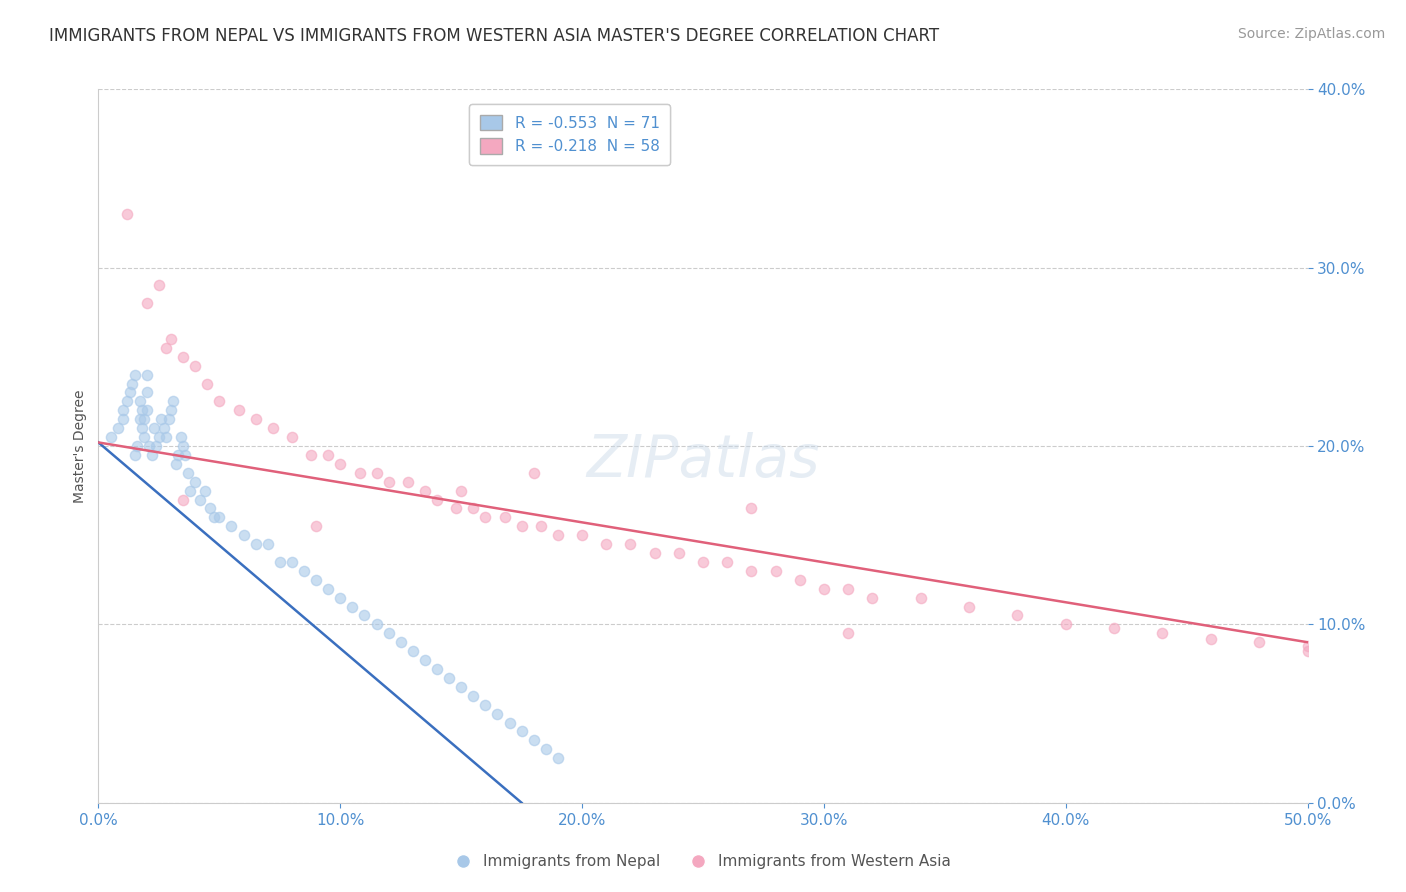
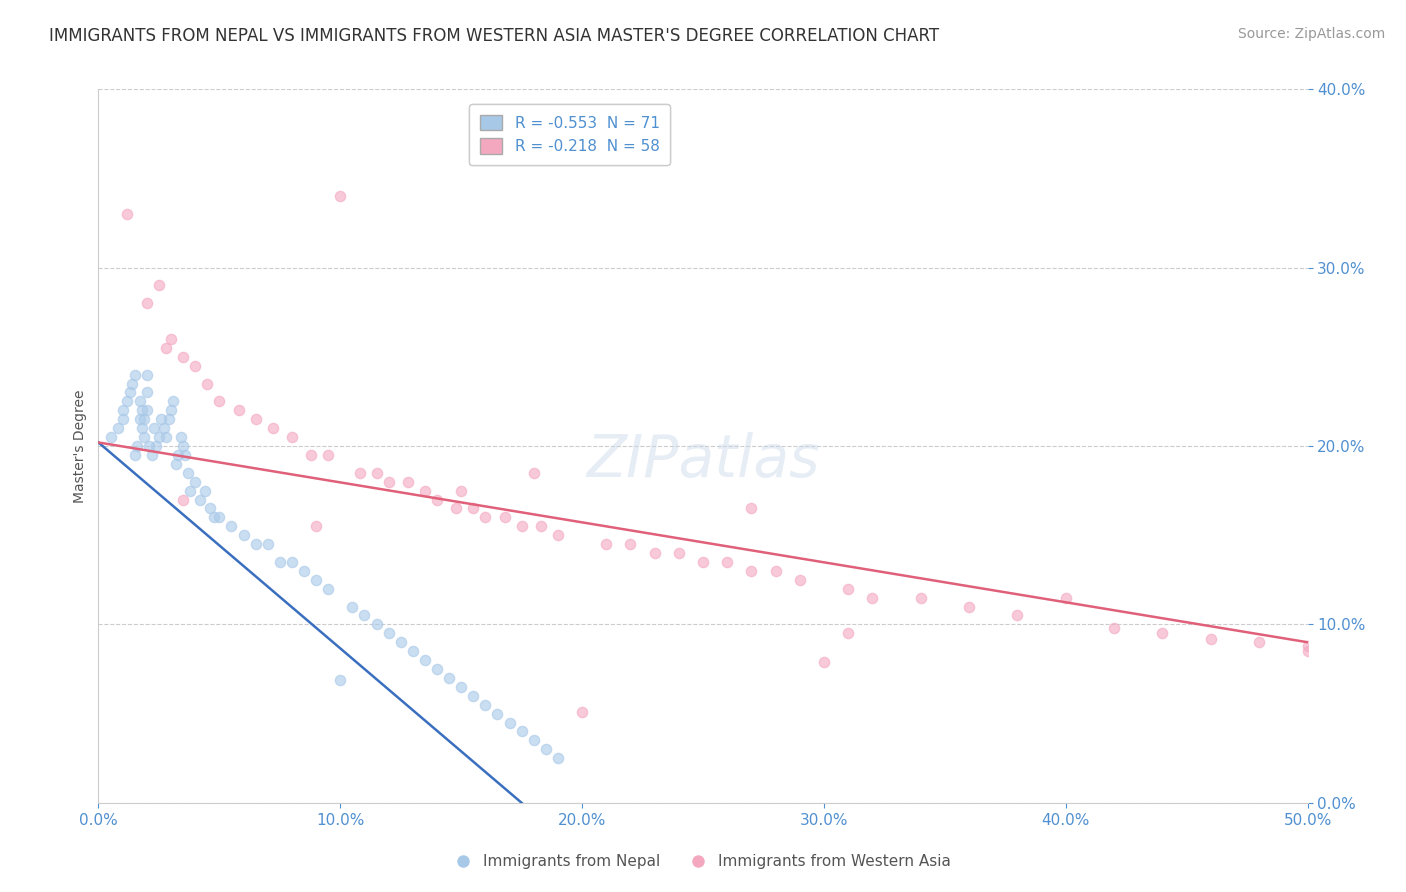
Immigrants from Nepal/10.0%: 11.5% -> 6.9%
Immigrants from Western Asia/10.0%: 19.0% -> 34.0%
Immigrants from Western Asia/20.0%: 15.0% -> 5.1%
Immigrants from Western Asia/30.0%: 12.0% -> 7.9%
Immigrants from Western Asia/40.0%: 10.0% -> 11.5%
